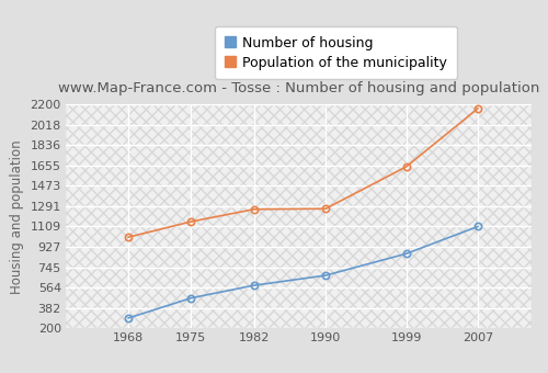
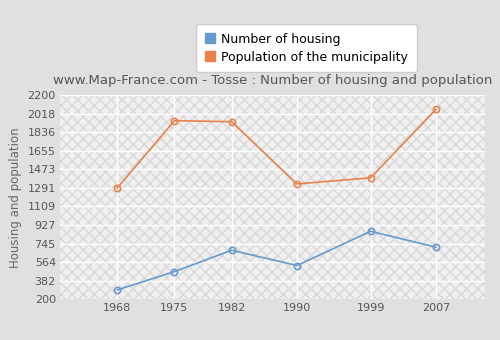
Population of the municipality/1968: 1010 -> 1290
Population of the municipality/1975: 1150 -> 1950
Number of housing/1982: 580 -> 680
Population of the municipality/1982: 1260 -> 1940
Number of housing/1990: 670 -> 530
Population of the municipality/1990: 1270 -> 1330
Population of the municipality/1999: 1640 -> 1390
Number of housing/2007: 1110 -> 710
Population of the municipality/2007: 2160 -> 2060
